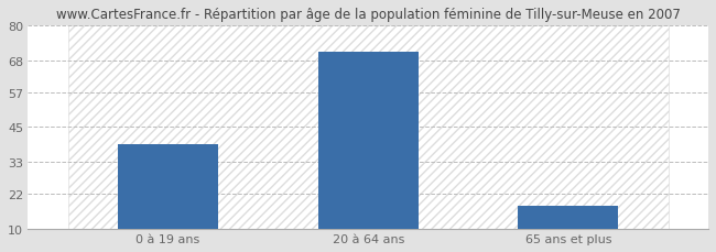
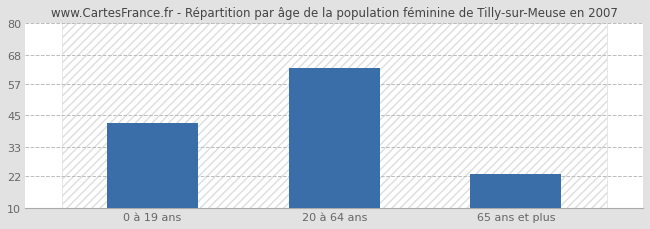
0 à 19 ans: 39 -> 42
20 à 64 ans: 71 -> 63
65 ans et plus: 18 -> 23
